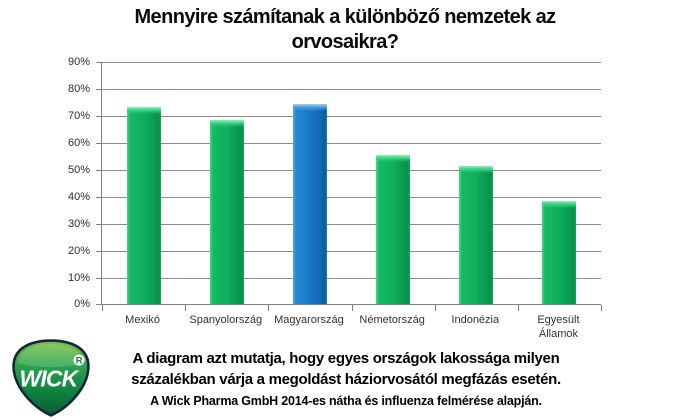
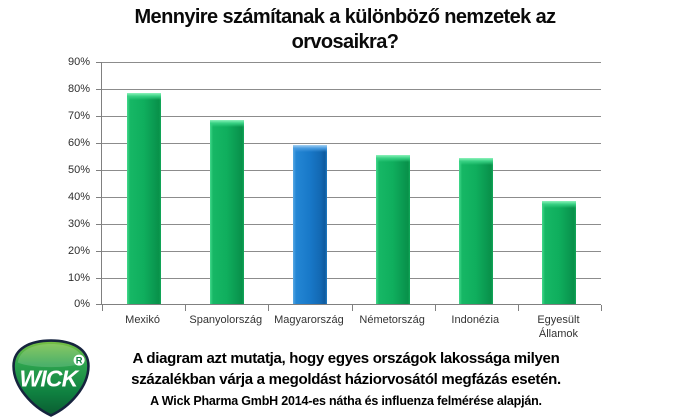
Mexikó: 73% -> 78%
Magyarország: 74% -> 59%
Indonézia: 51% -> 54%
